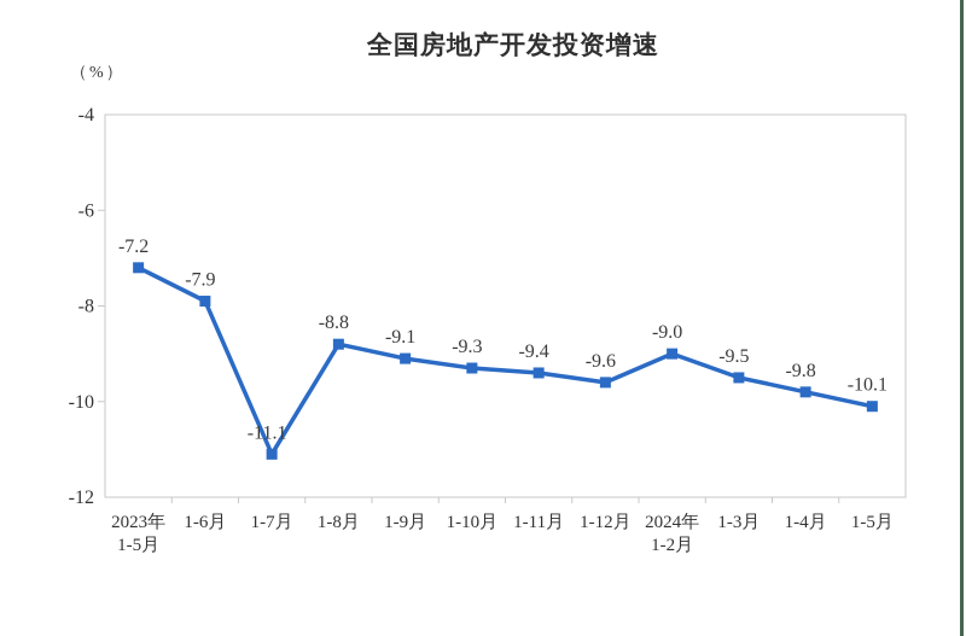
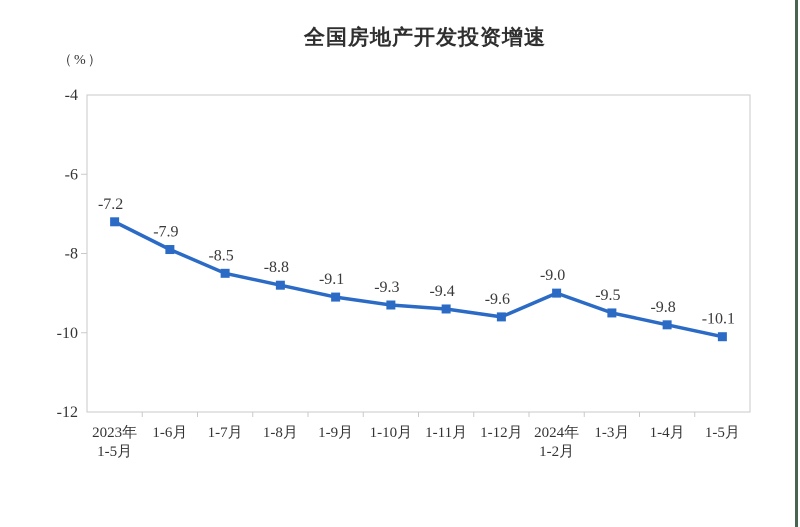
1-7月: -11.1 -> -8.5
